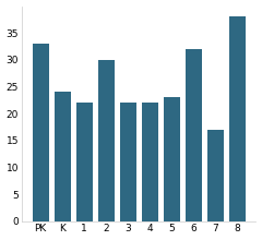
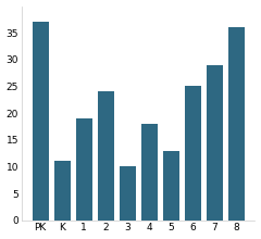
PK: 33 -> 37
K: 24 -> 11
1: 22 -> 19
2: 30 -> 24
3: 22 -> 10
4: 22 -> 18
5: 23 -> 13
6: 32 -> 25
7: 17 -> 29
8: 38 -> 36
